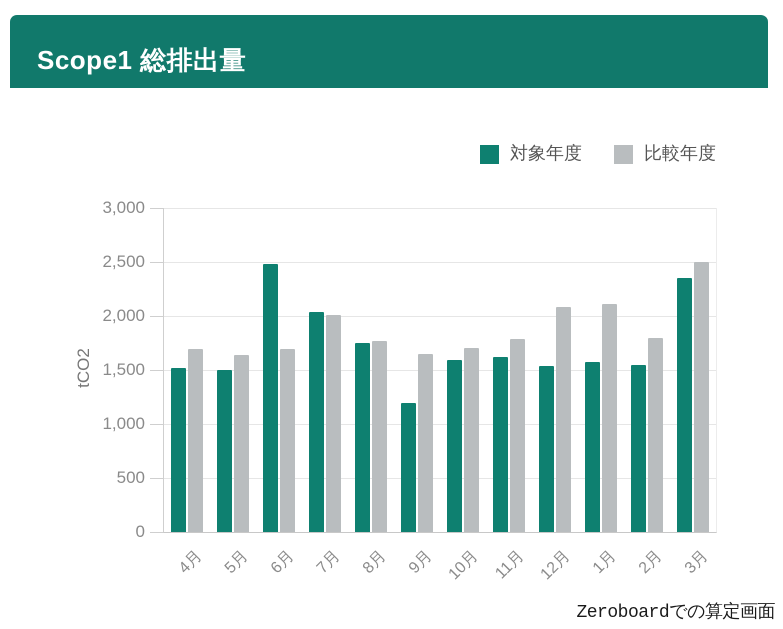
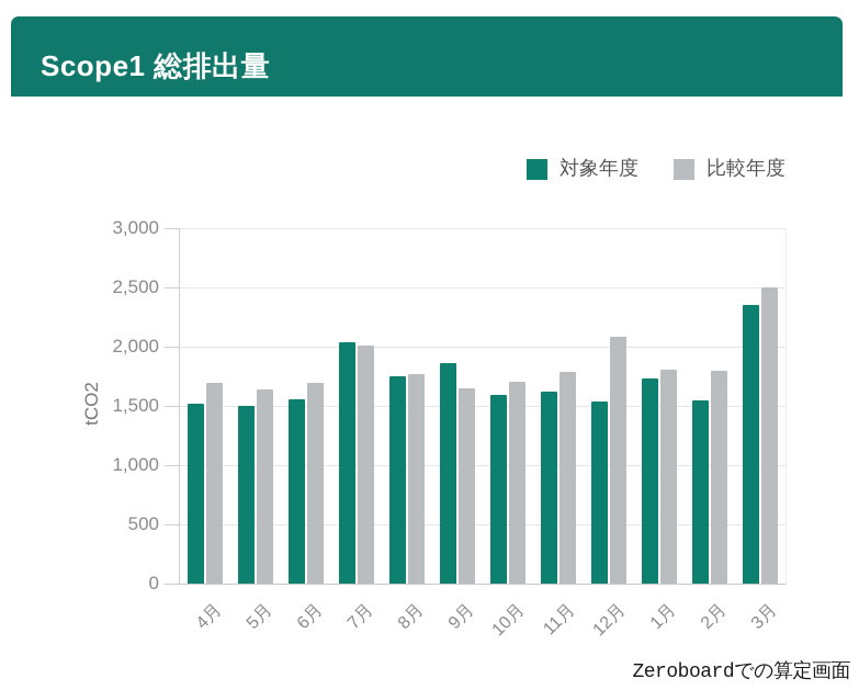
対象年度/6月: 2480 -> 1560
対象年度/9月: 1190 -> 1860
対象年度/1月: 1570 -> 1730
比較年度/1月: 2110 -> 1810
